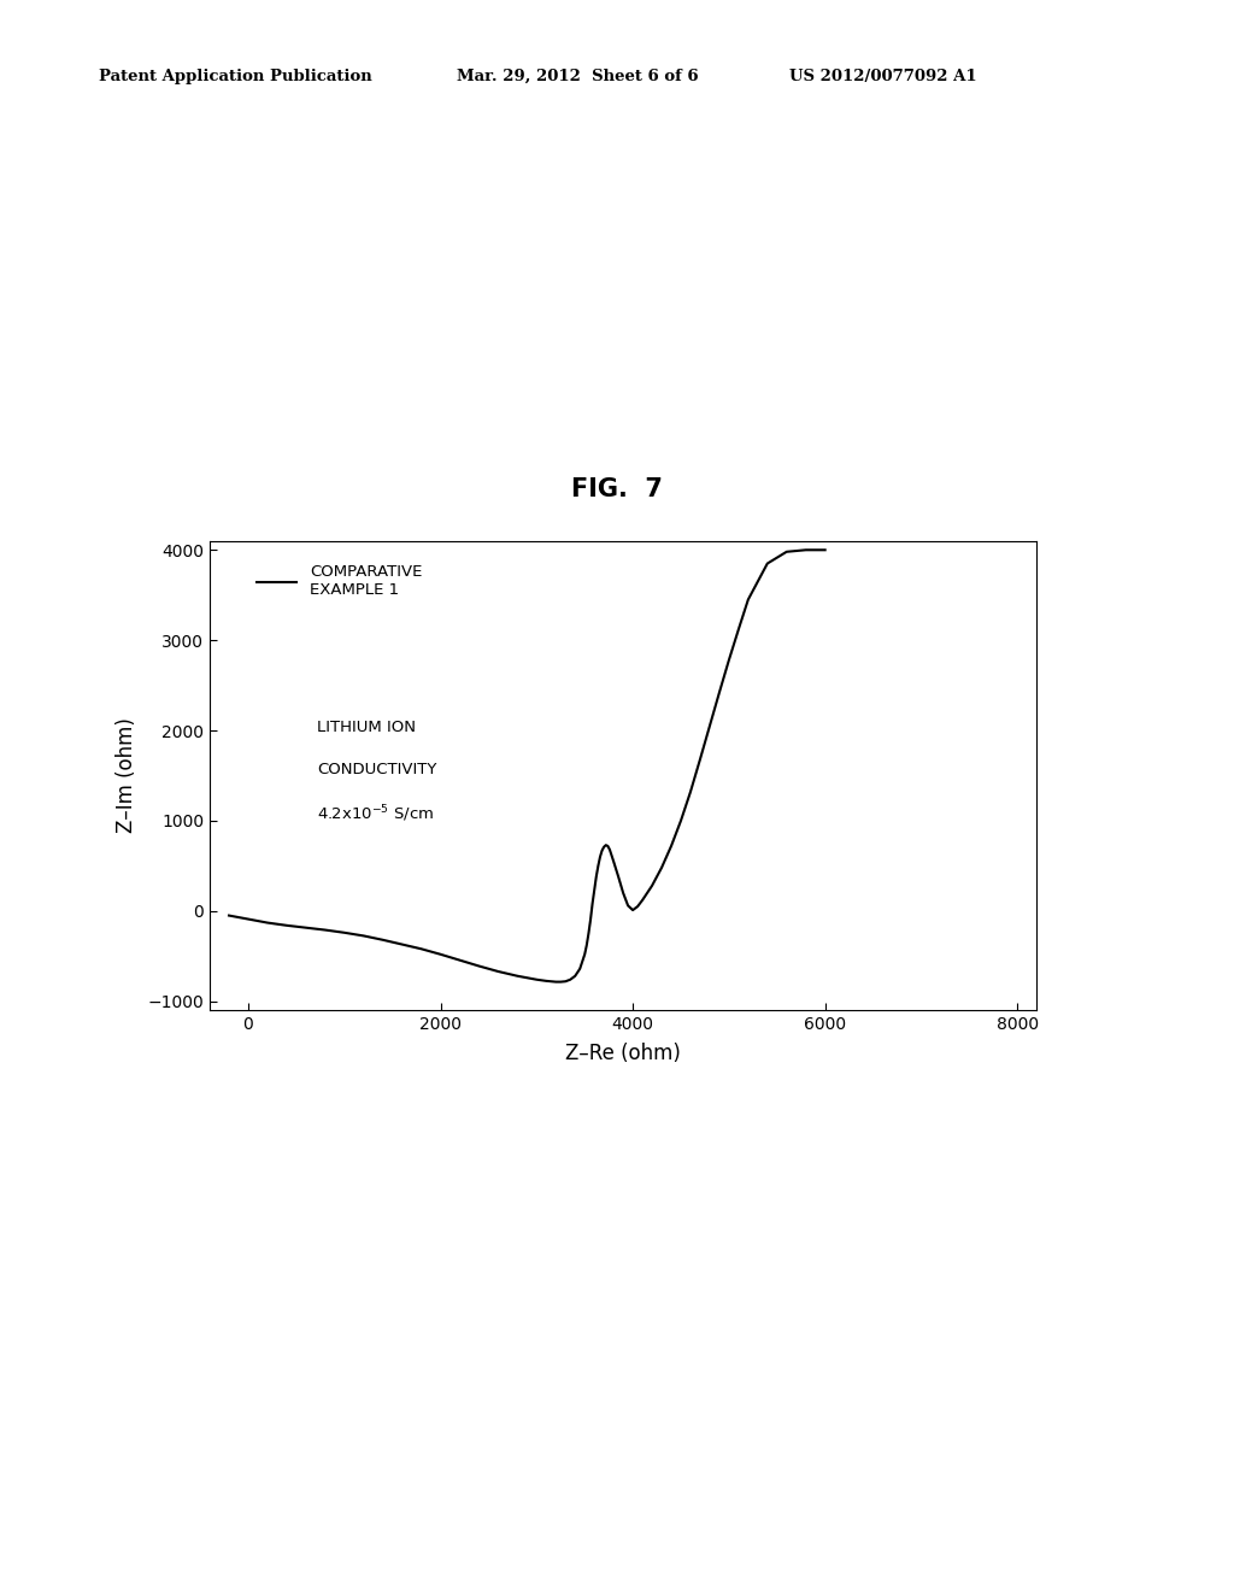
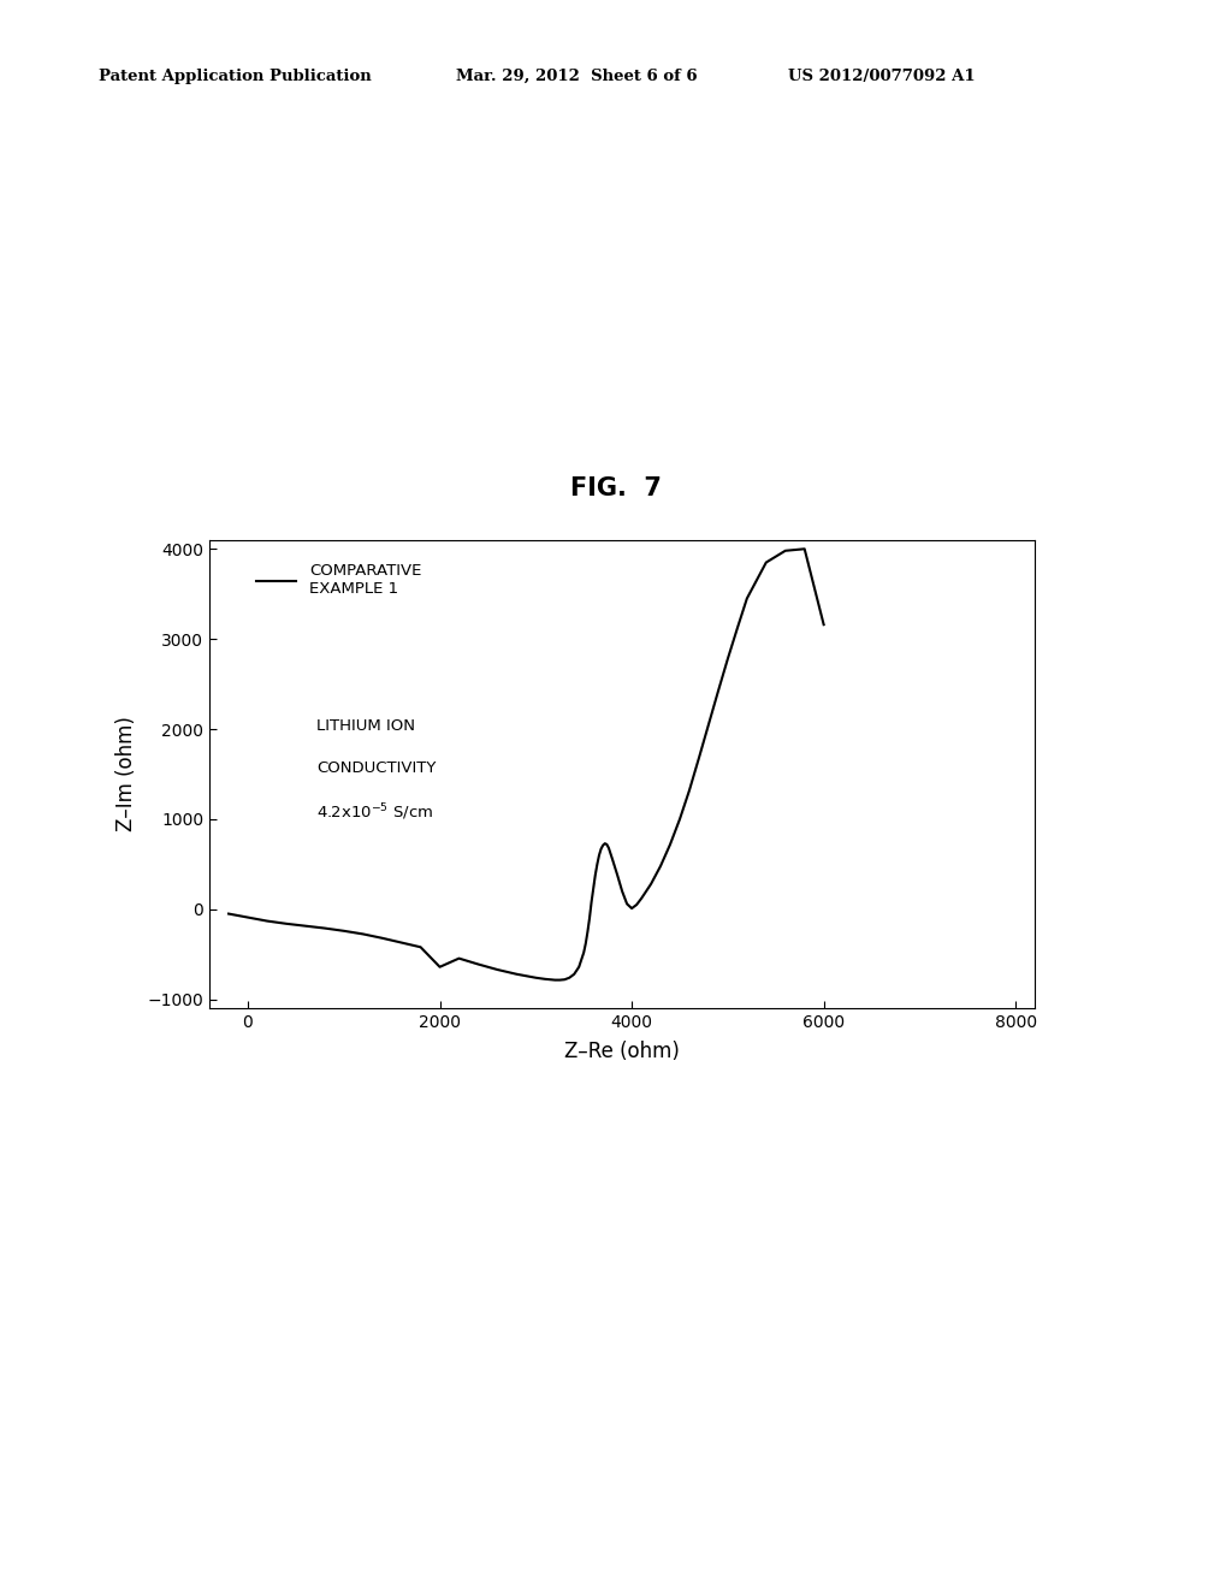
2000: -480 -> -640
6000: 4000 -> 3160
